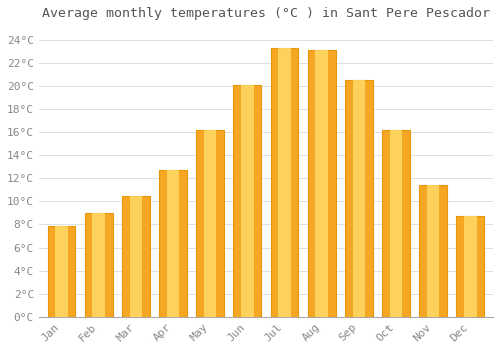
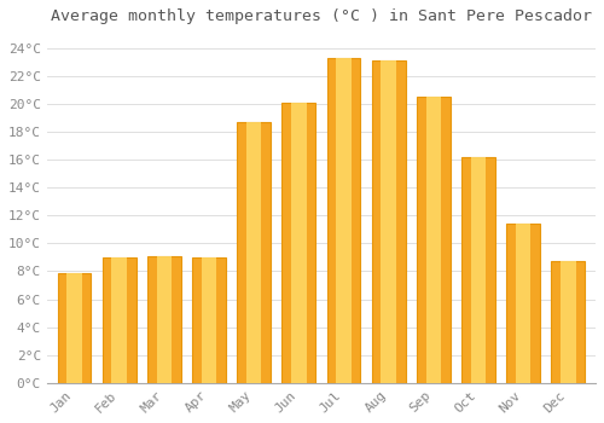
Mar: 10.5°C -> 9.1°C
Apr: 12.7°C -> 9.0°C
May: 16.2°C -> 18.7°C
